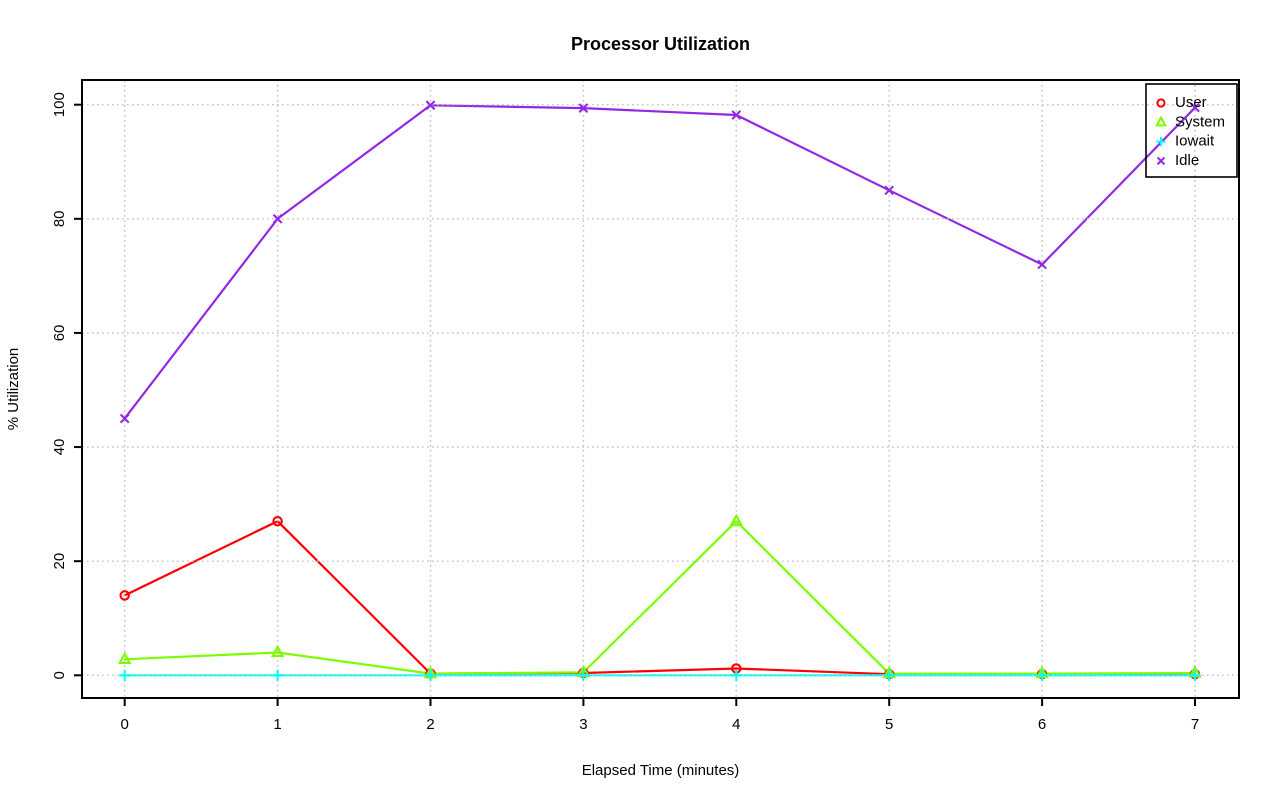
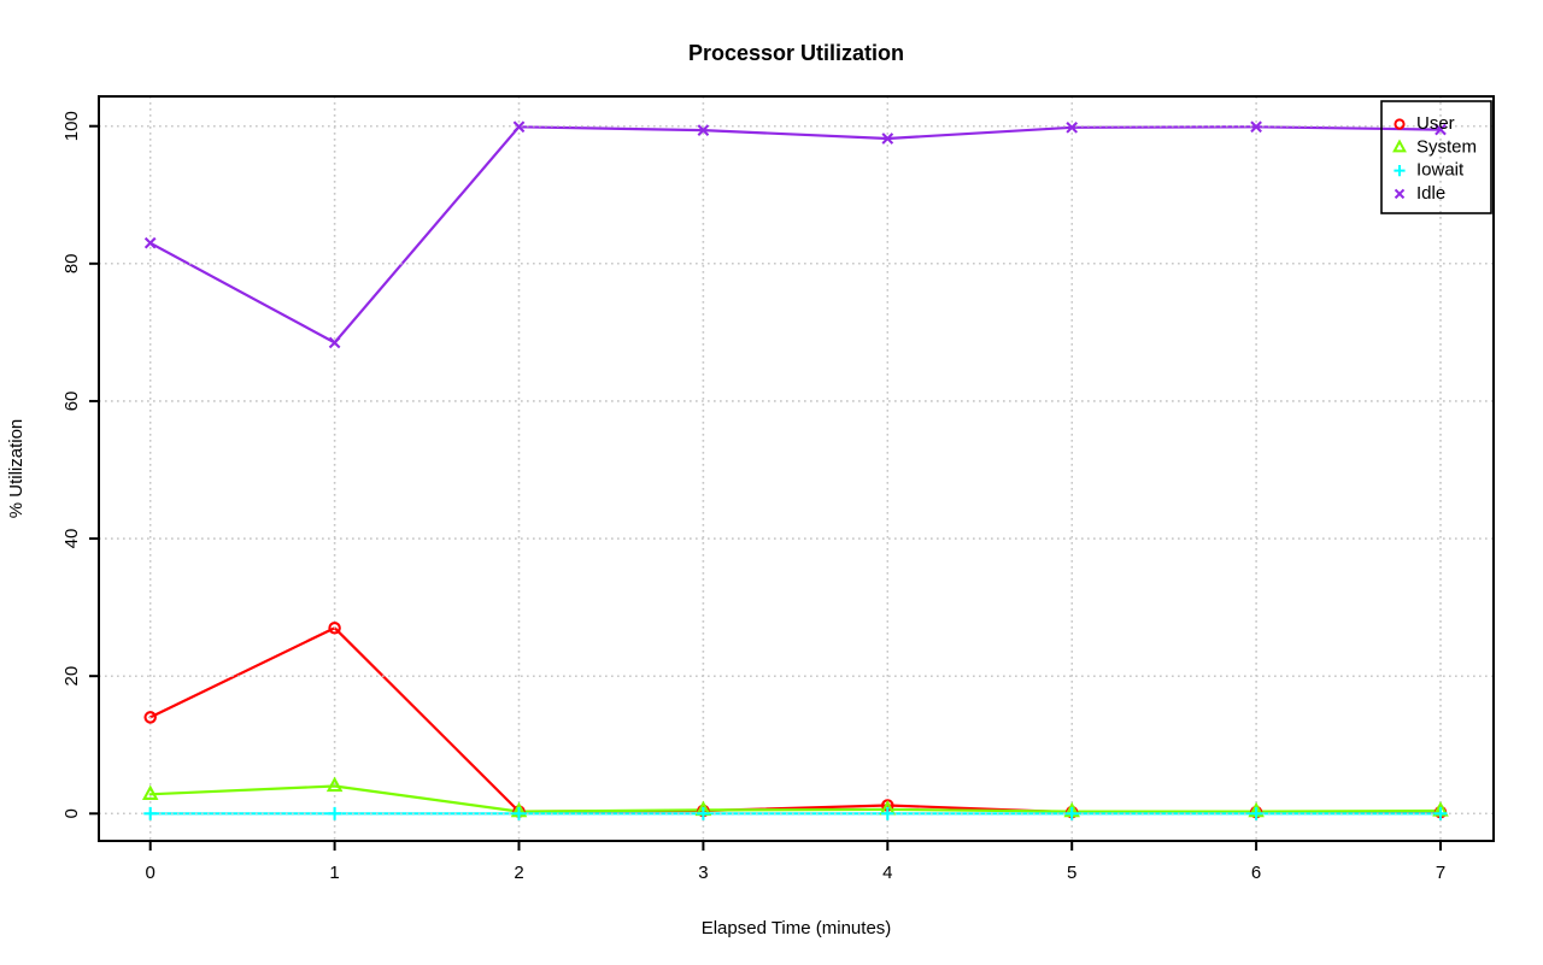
Idle/0: 45 -> 83
Idle/1: 80 -> 68
System/4: 27 -> 1
Idle/5: 85 -> 100
Idle/6: 72 -> 100
